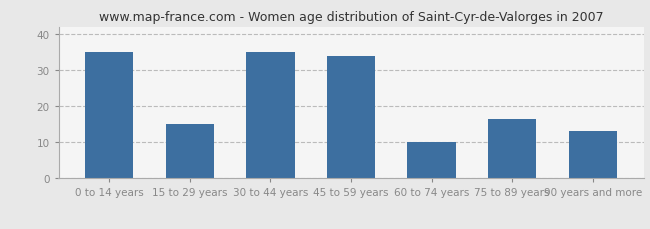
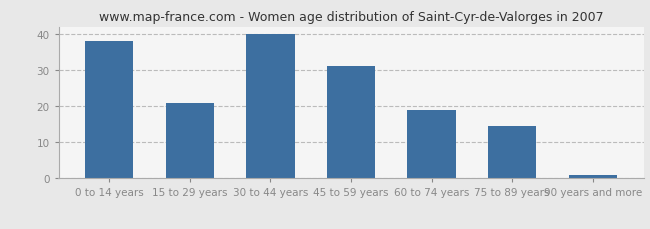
0 to 14 years: 35.0 -> 38.0
15 to 29 years: 15.0 -> 21.0
30 to 44 years: 35.0 -> 40.0
45 to 59 years: 34.0 -> 31.0
60 to 74 years: 10.0 -> 19.0
75 to 89 years: 16.5 -> 14.5
90 years and more: 13.0 -> 1.0
